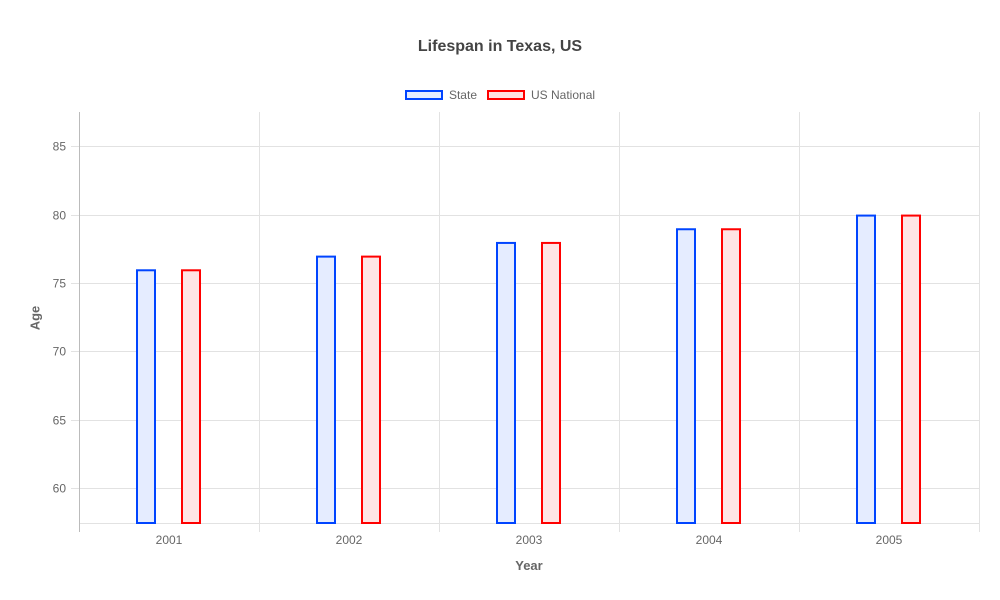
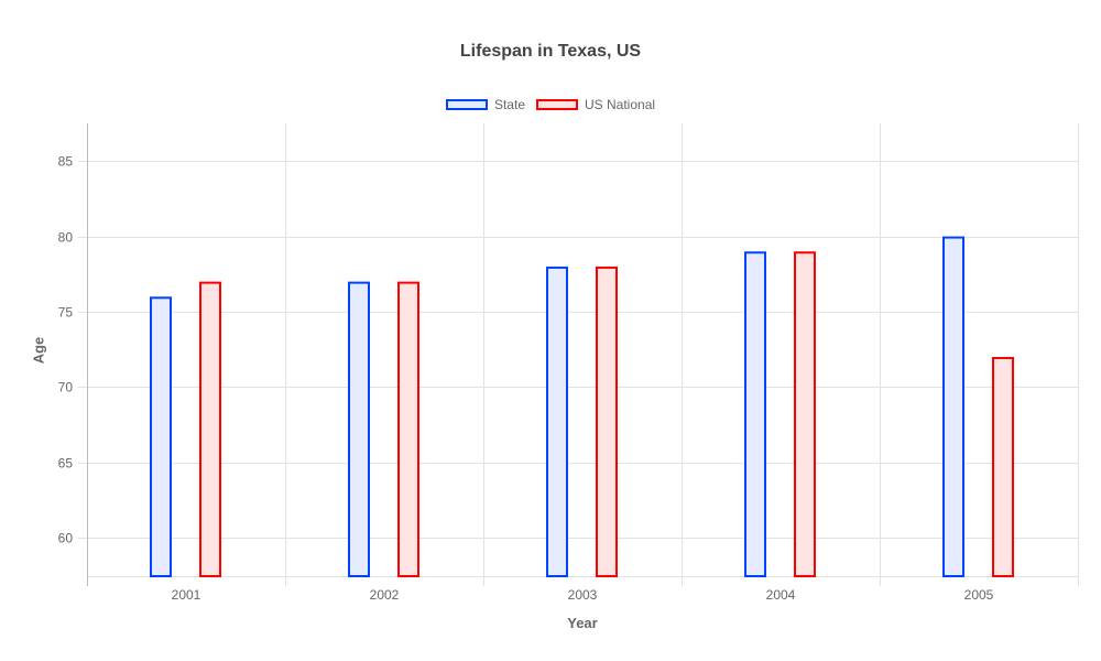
US National/2001: 76 -> 77
US National/2005: 80 -> 72
